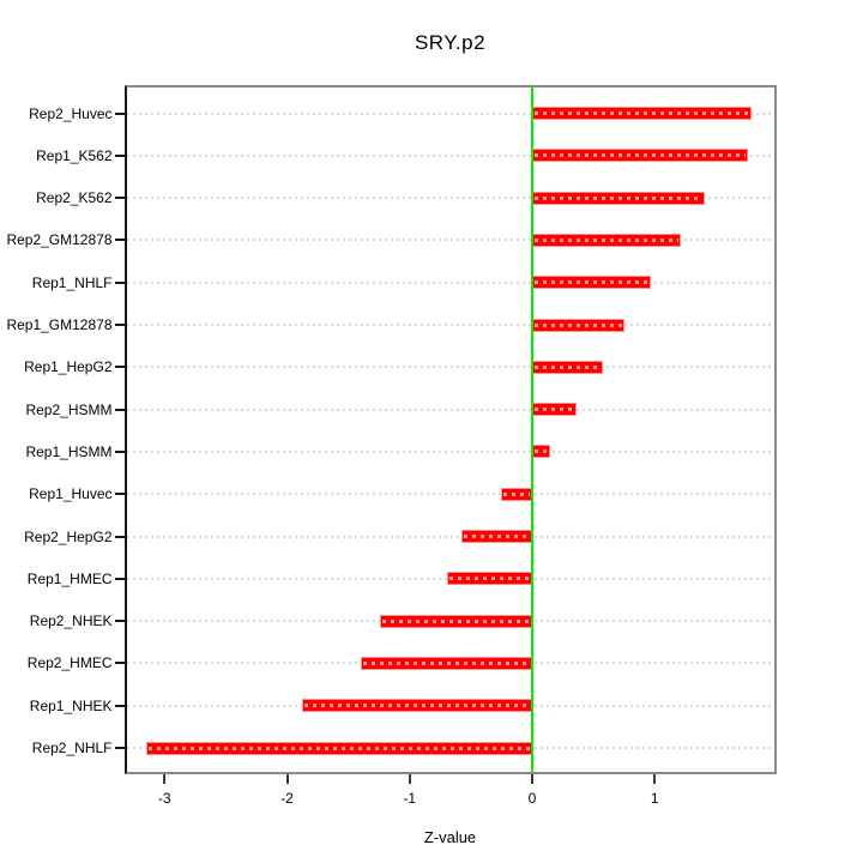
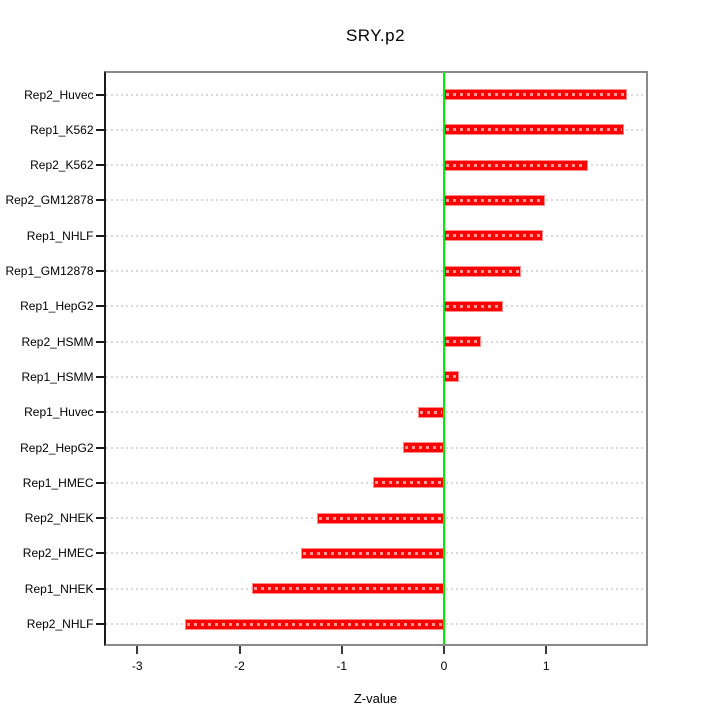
Rep2_GM12878: 1.21 -> 0.99
Rep2_HepG2: -0.58 -> -0.40
Rep2_NHLF: -3.15 -> -2.53
